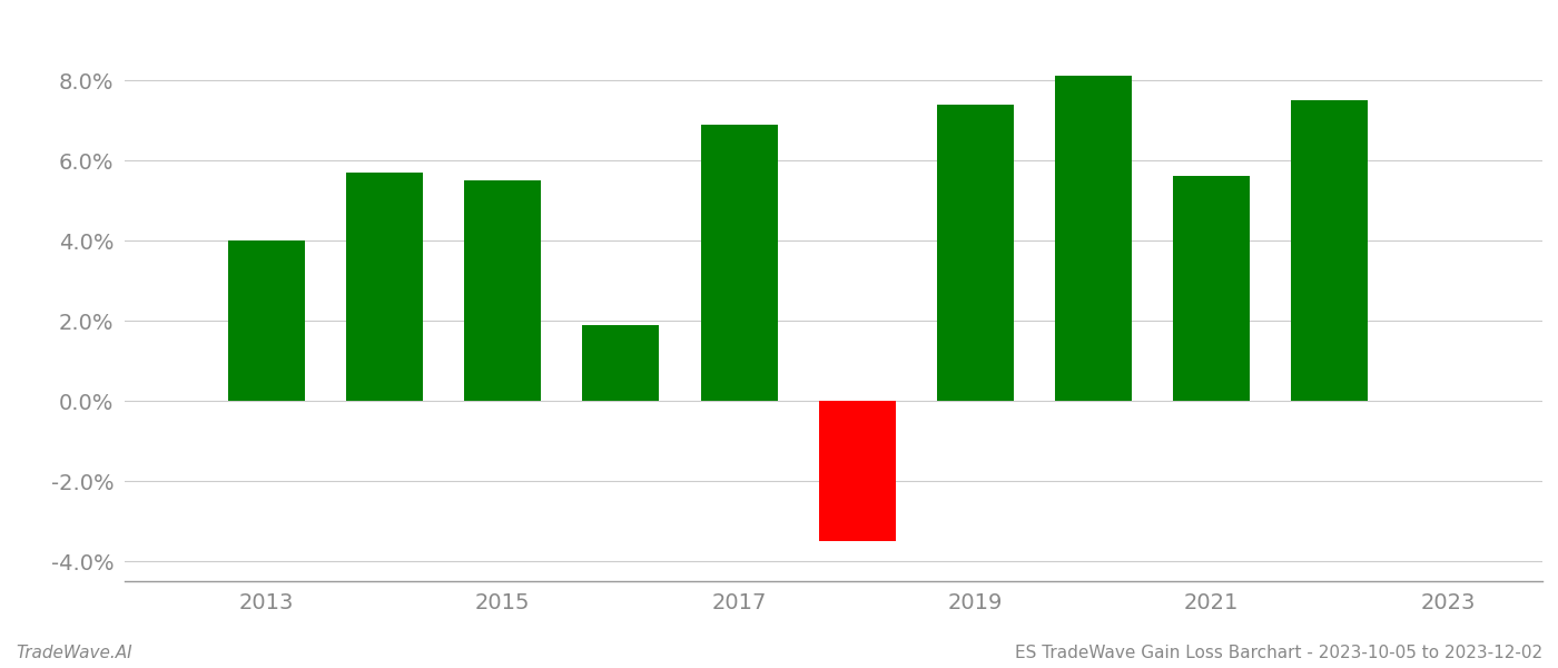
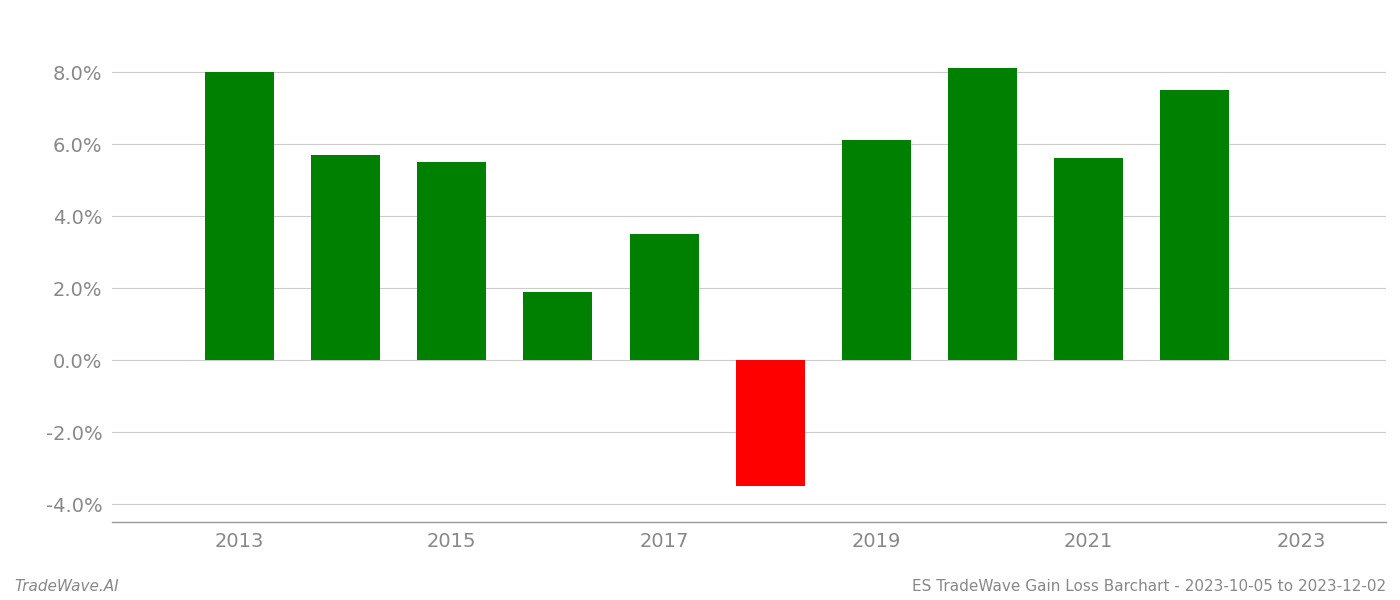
2013: 4.0% -> 8.0%
2017: 6.9% -> 3.5%
2019: 7.4% -> 6.1%
